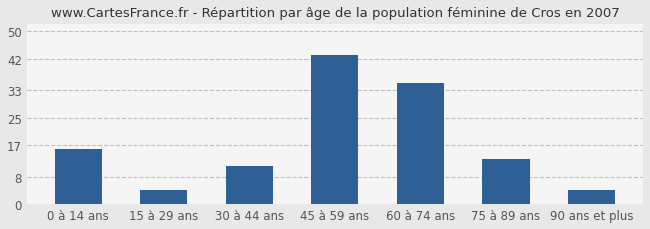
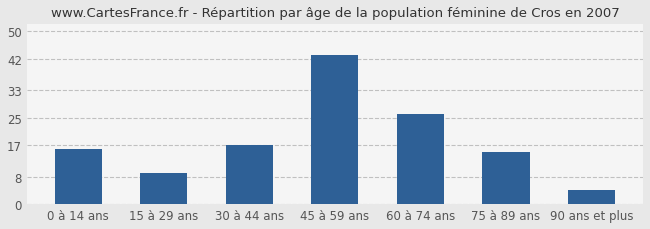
15 à 29 ans: 4 -> 9
30 à 44 ans: 11 -> 17
60 à 74 ans: 35 -> 26
75 à 89 ans: 13 -> 15
